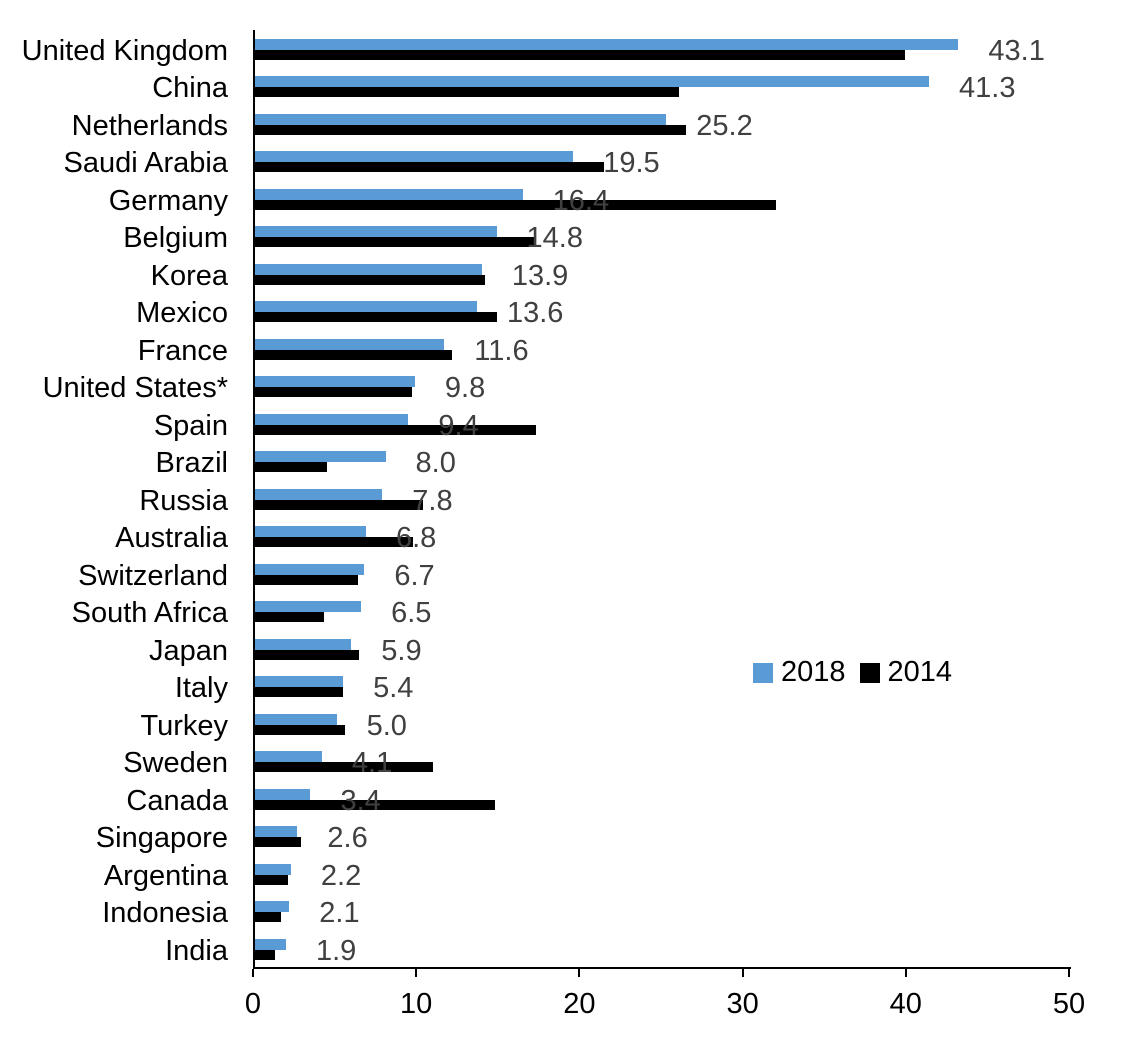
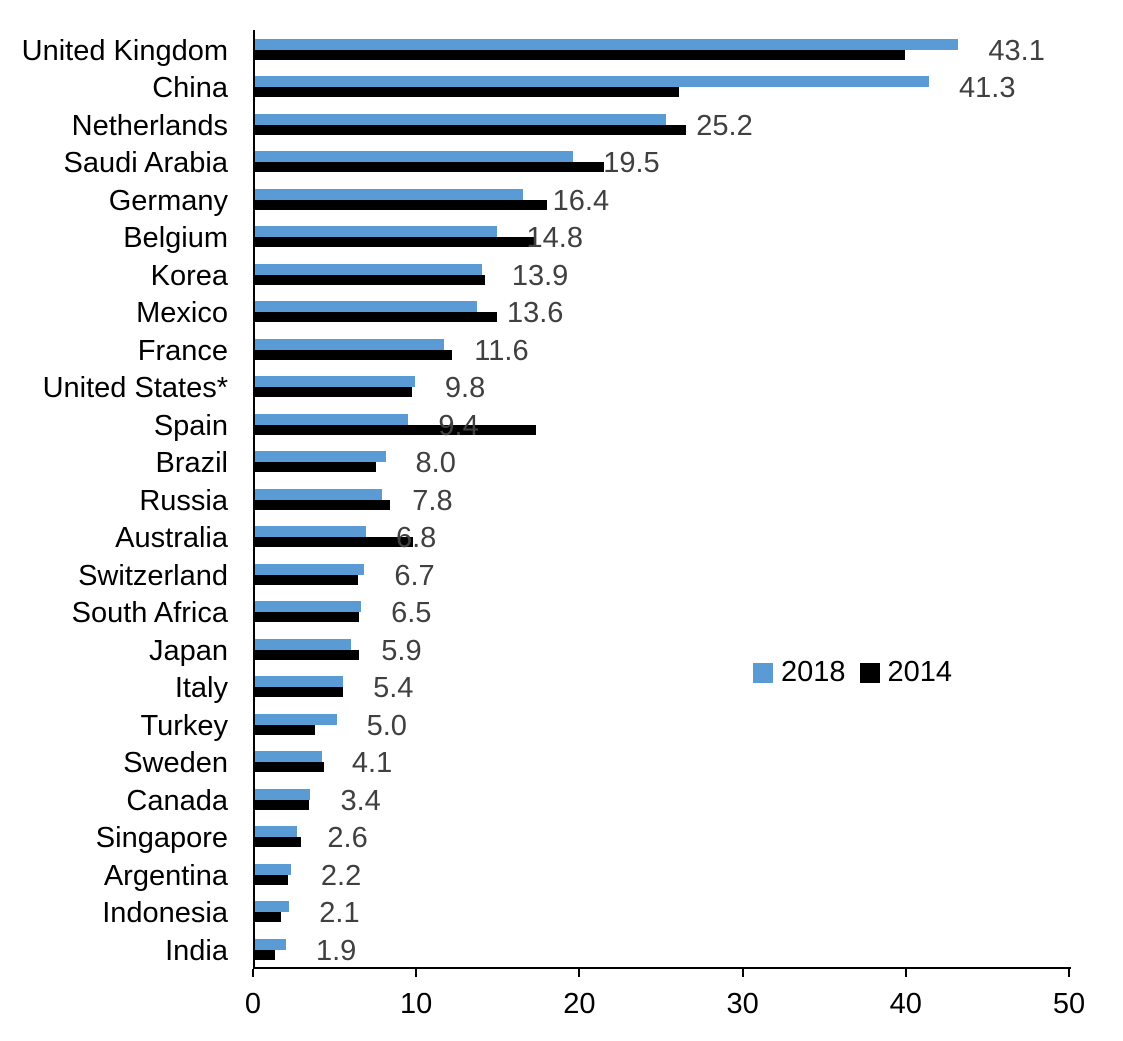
2014/Germany: 31.9 -> 17.9
2014/Brazil: 4.4 -> 7.4
2014/Russia: 10.3 -> 8.3
2014/South Africa: 4.2 -> 6.4
2014/Turkey: 5.5 -> 3.7
2014/Sweden: 10.9 -> 4.2
2014/Canada: 14.7 -> 3.3
